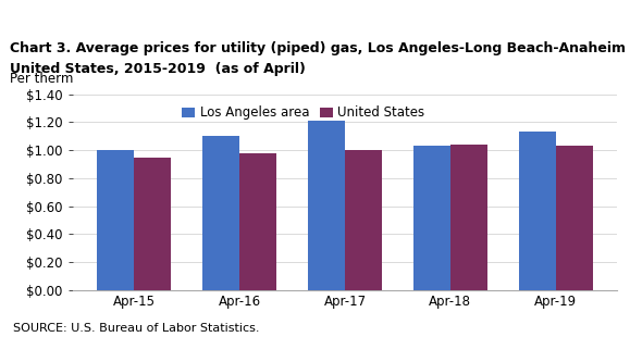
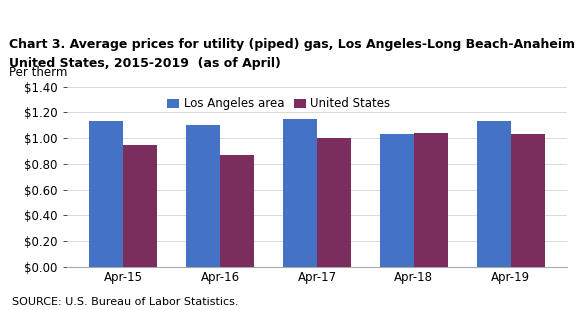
Los Angeles area/Apr-15: $1.00 -> $1.13
United States/Apr-16: $0.98 -> $0.87
Los Angeles area/Apr-17: $1.21 -> $1.15
